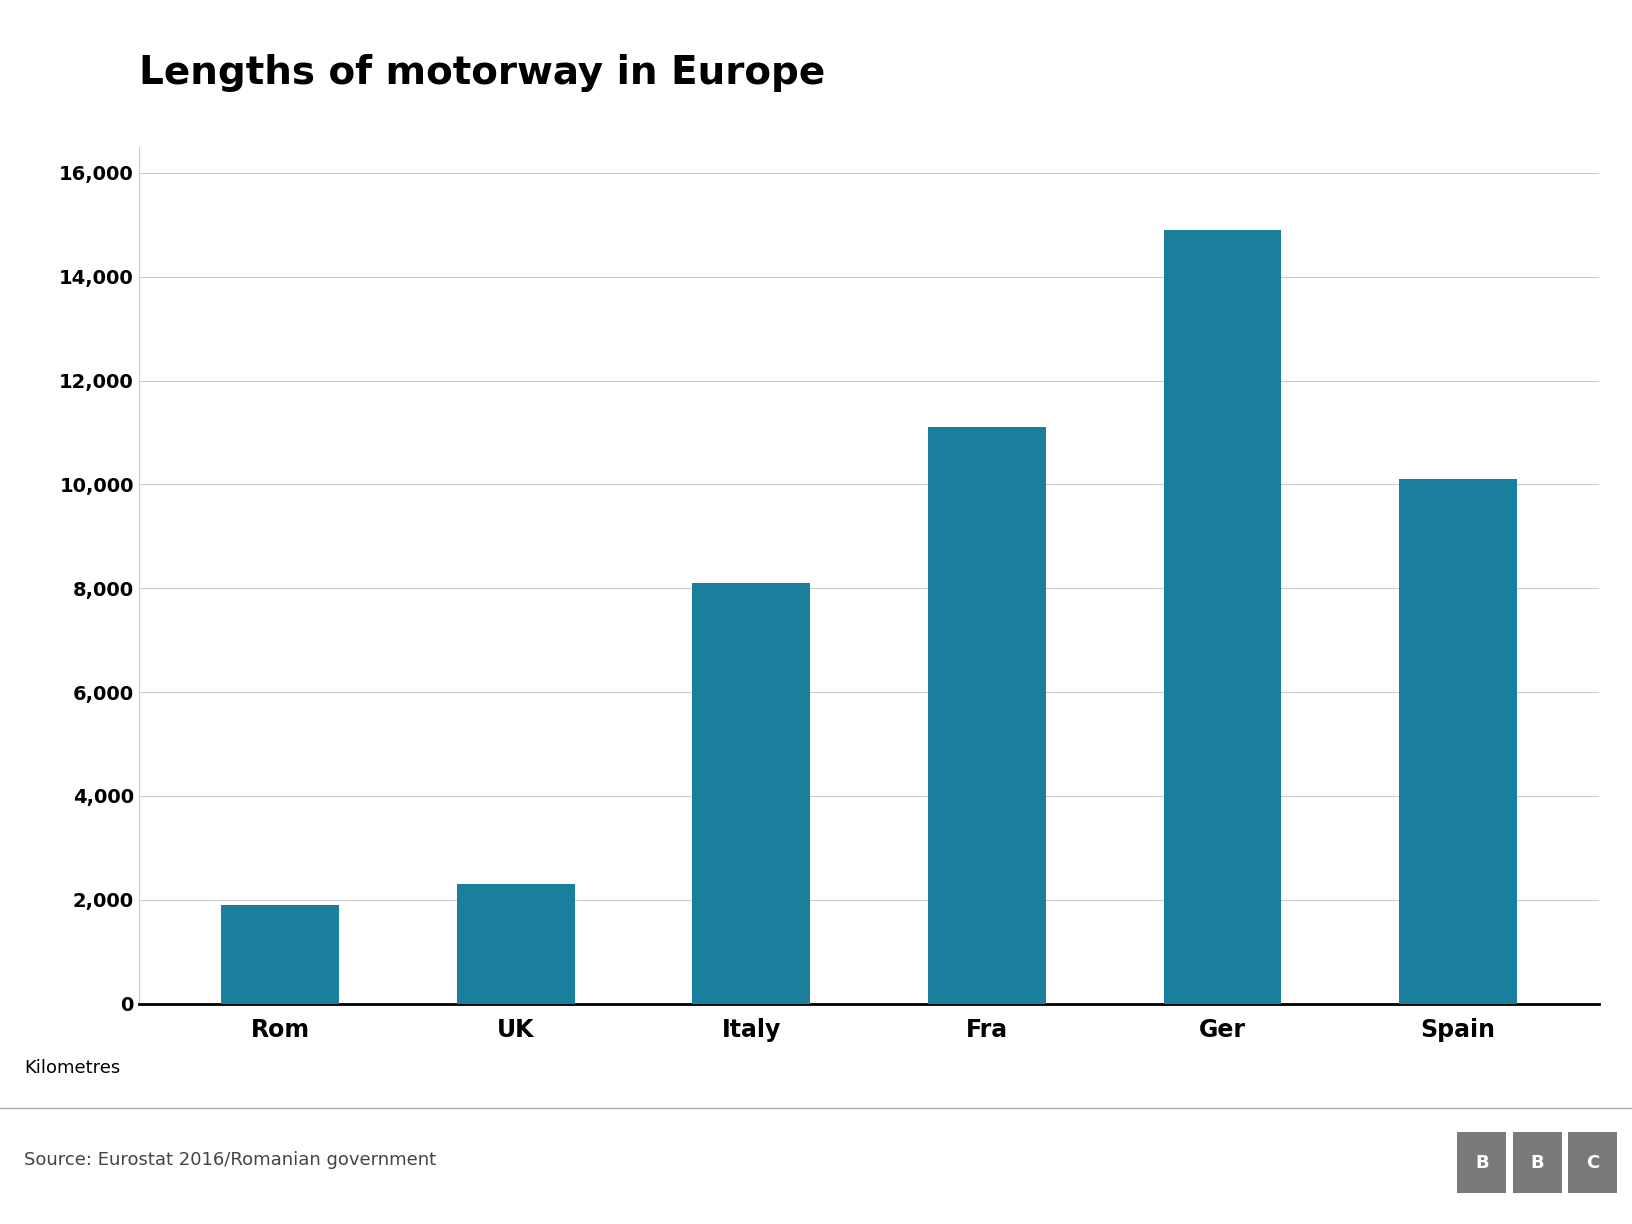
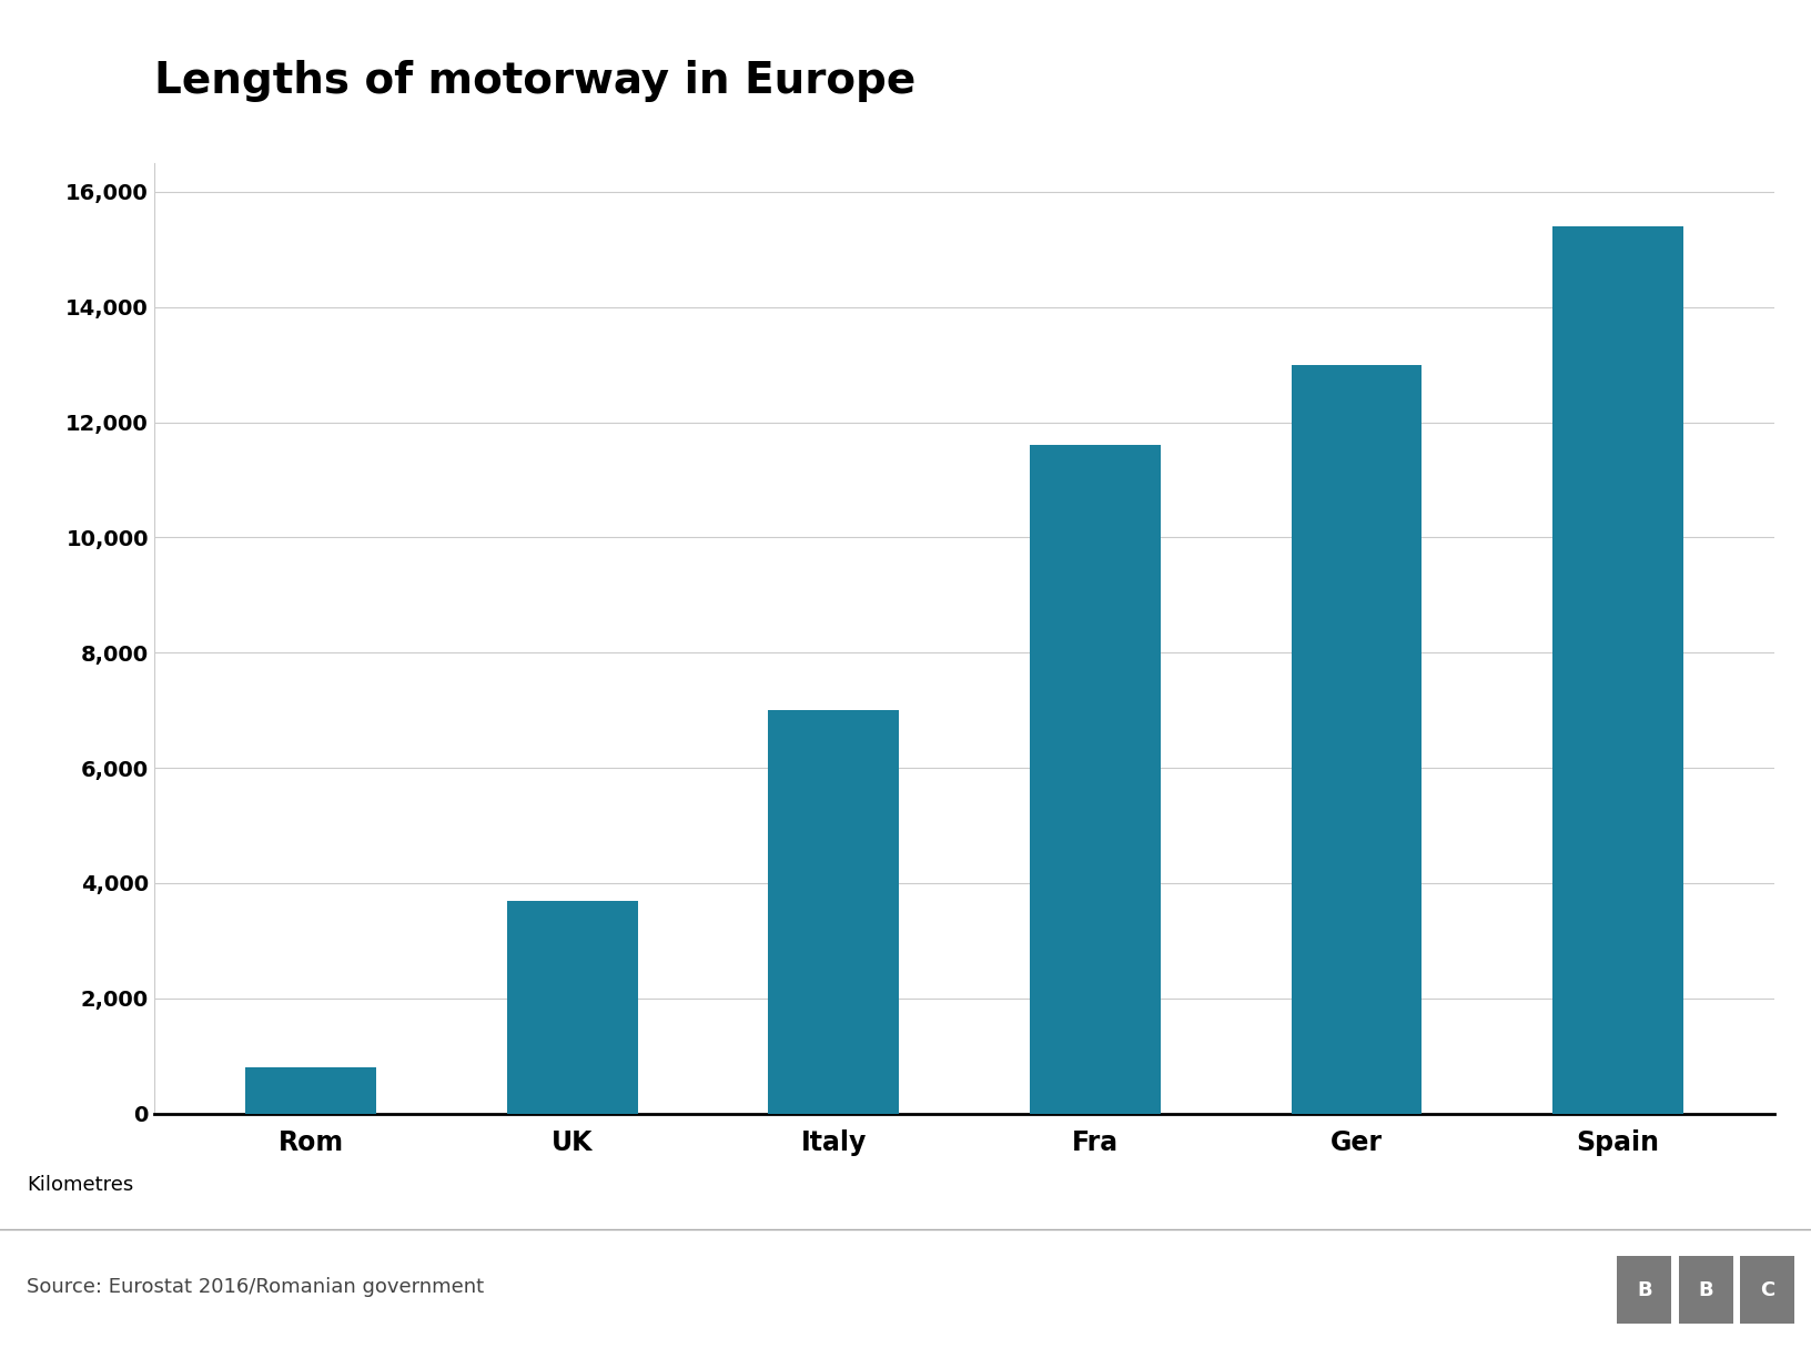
Rom: 1,900 -> 800
UK: 2,300 -> 3,700
Italy: 8,100 -> 7,000
Fra: 11,100 -> 11,600
Ger: 14,900 -> 13,000
Spain: 10,100 -> 15,400
